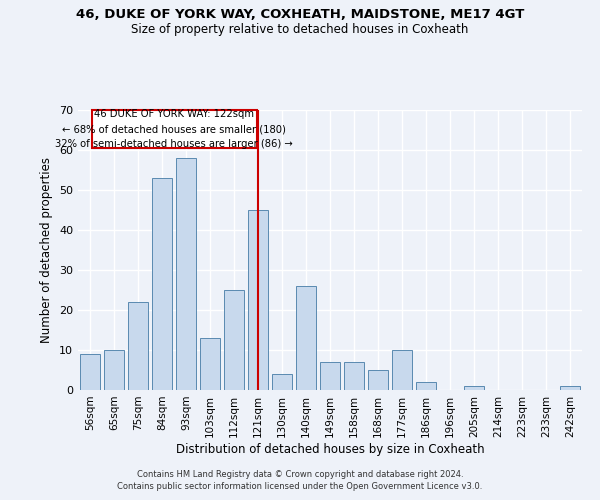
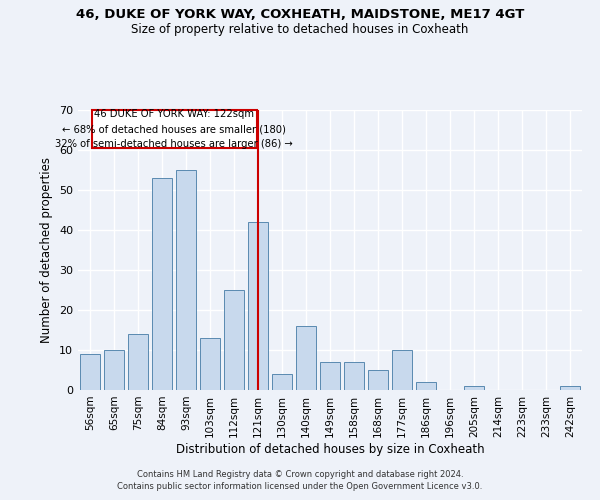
75sqm: 22 -> 14
93sqm: 58 -> 55
121sqm: 45 -> 42
140sqm: 26 -> 16
